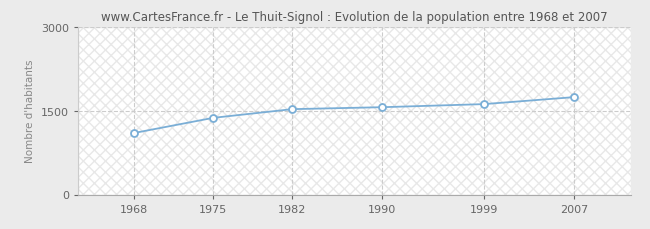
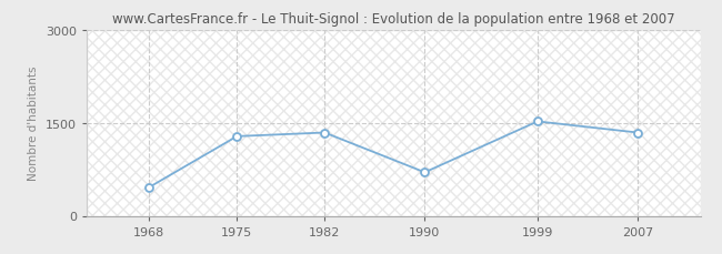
1968: 1100 -> 460
1975: 1370 -> 1280
1982: 1520 -> 1340
1990: 1560 -> 700
1999: 1620 -> 1520
2007: 1740 -> 1340
